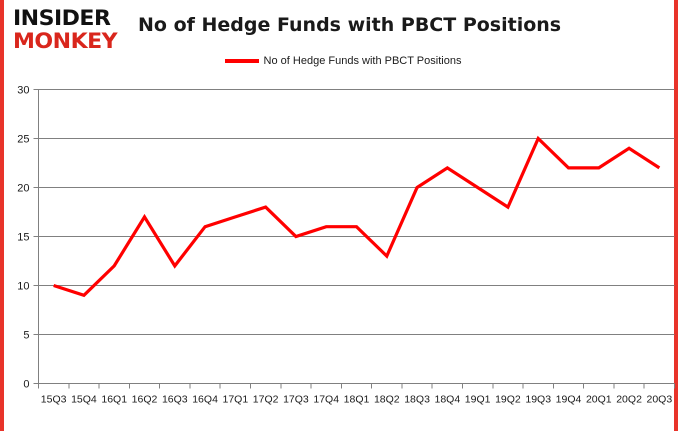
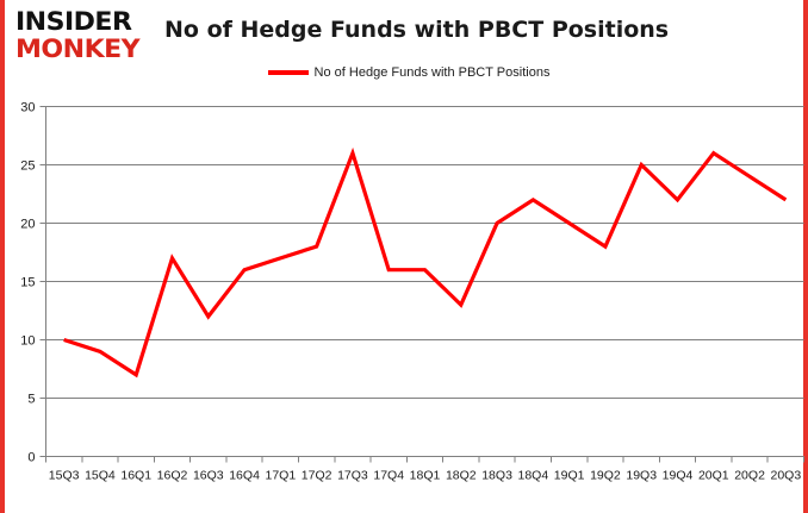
16Q1: 12 -> 7
17Q3: 15 -> 26
20Q1: 22 -> 26
